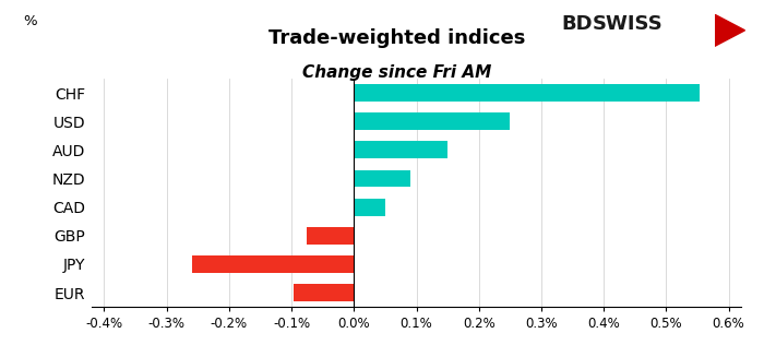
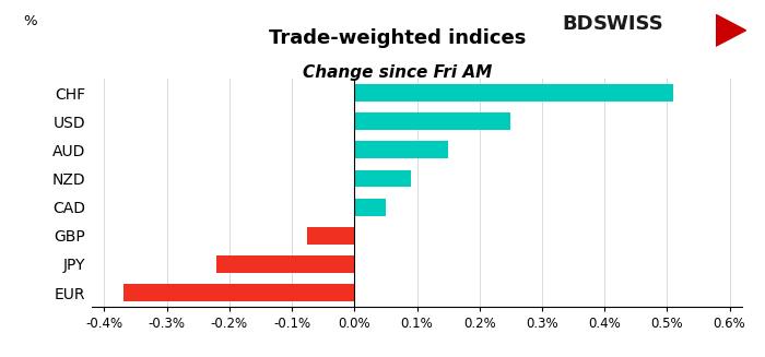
CHF: 0.554% -> 0.510%
JPY: -0.260% -> -0.220%
EUR: -0.096% -> -0.370%
